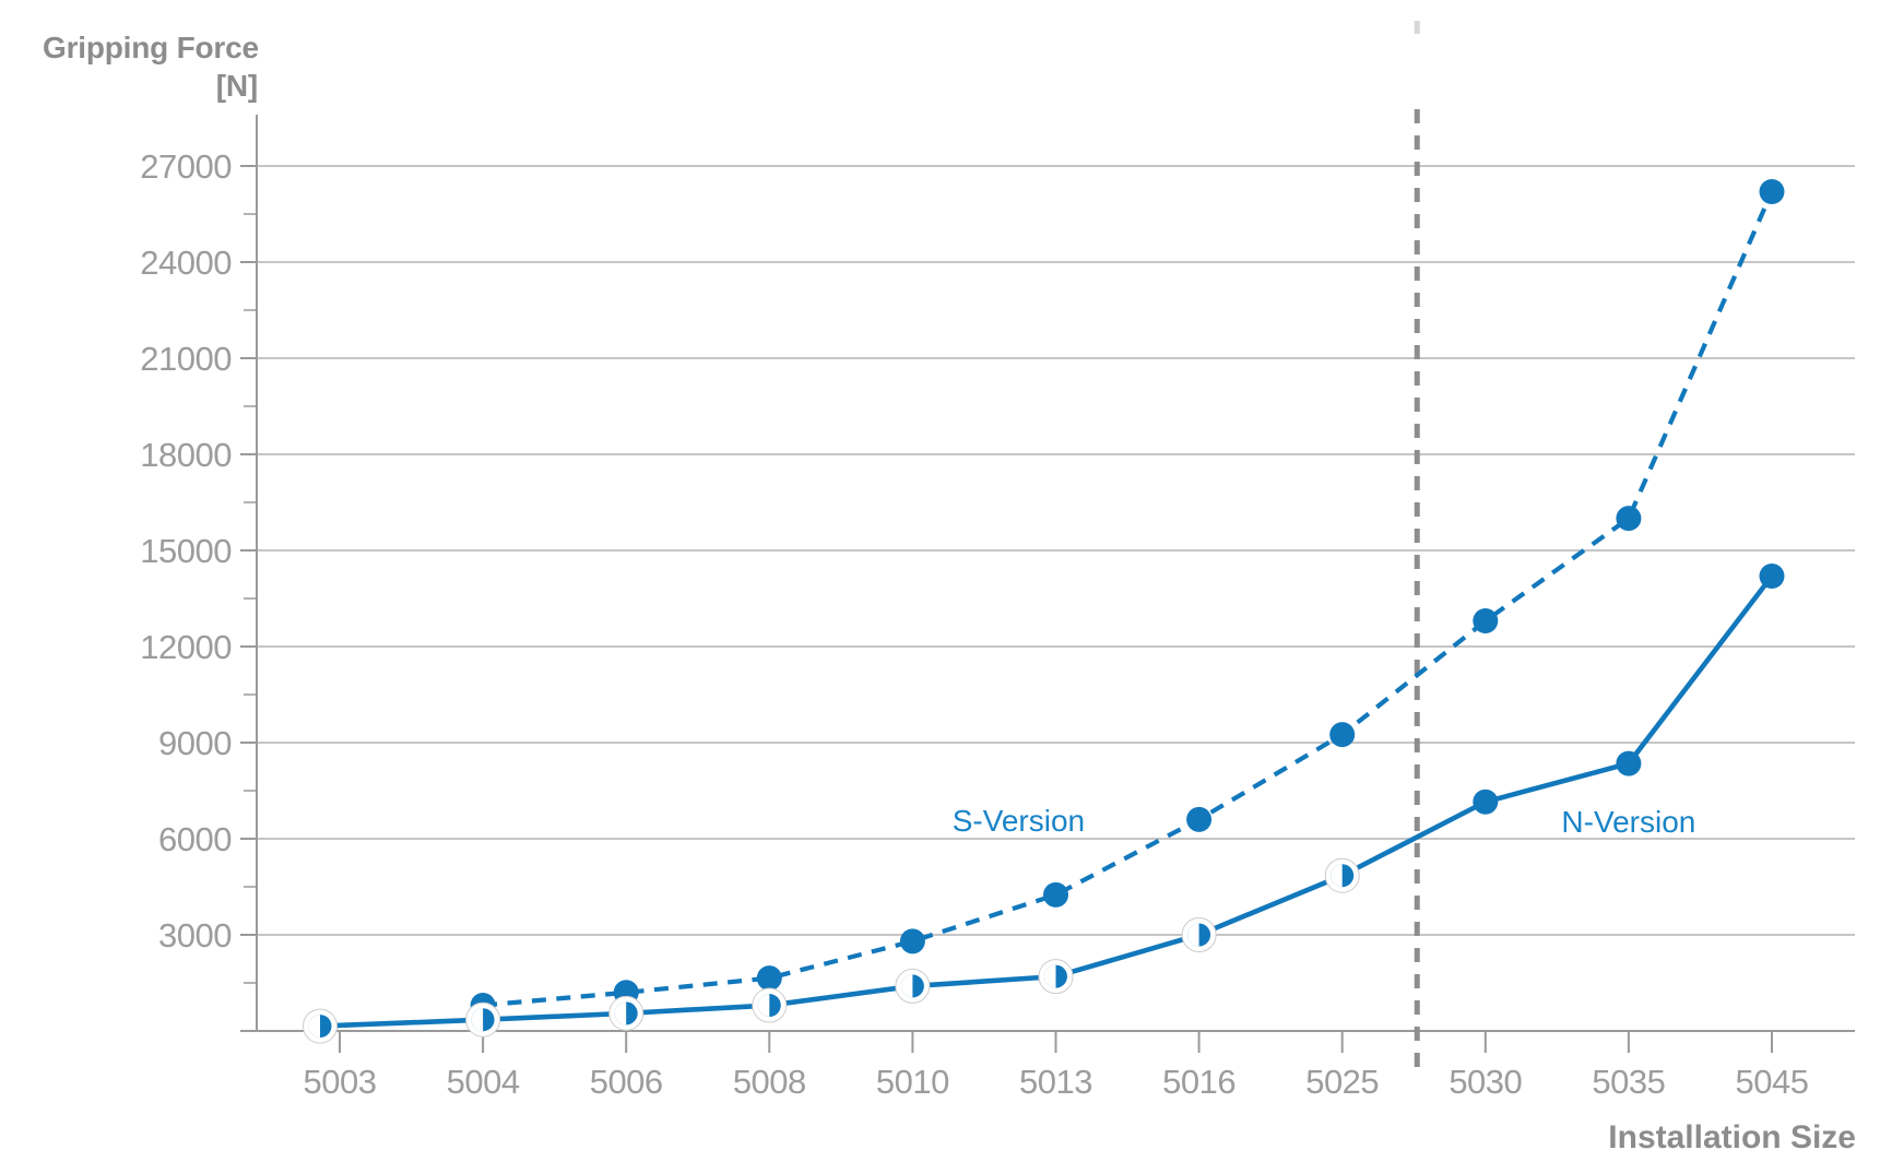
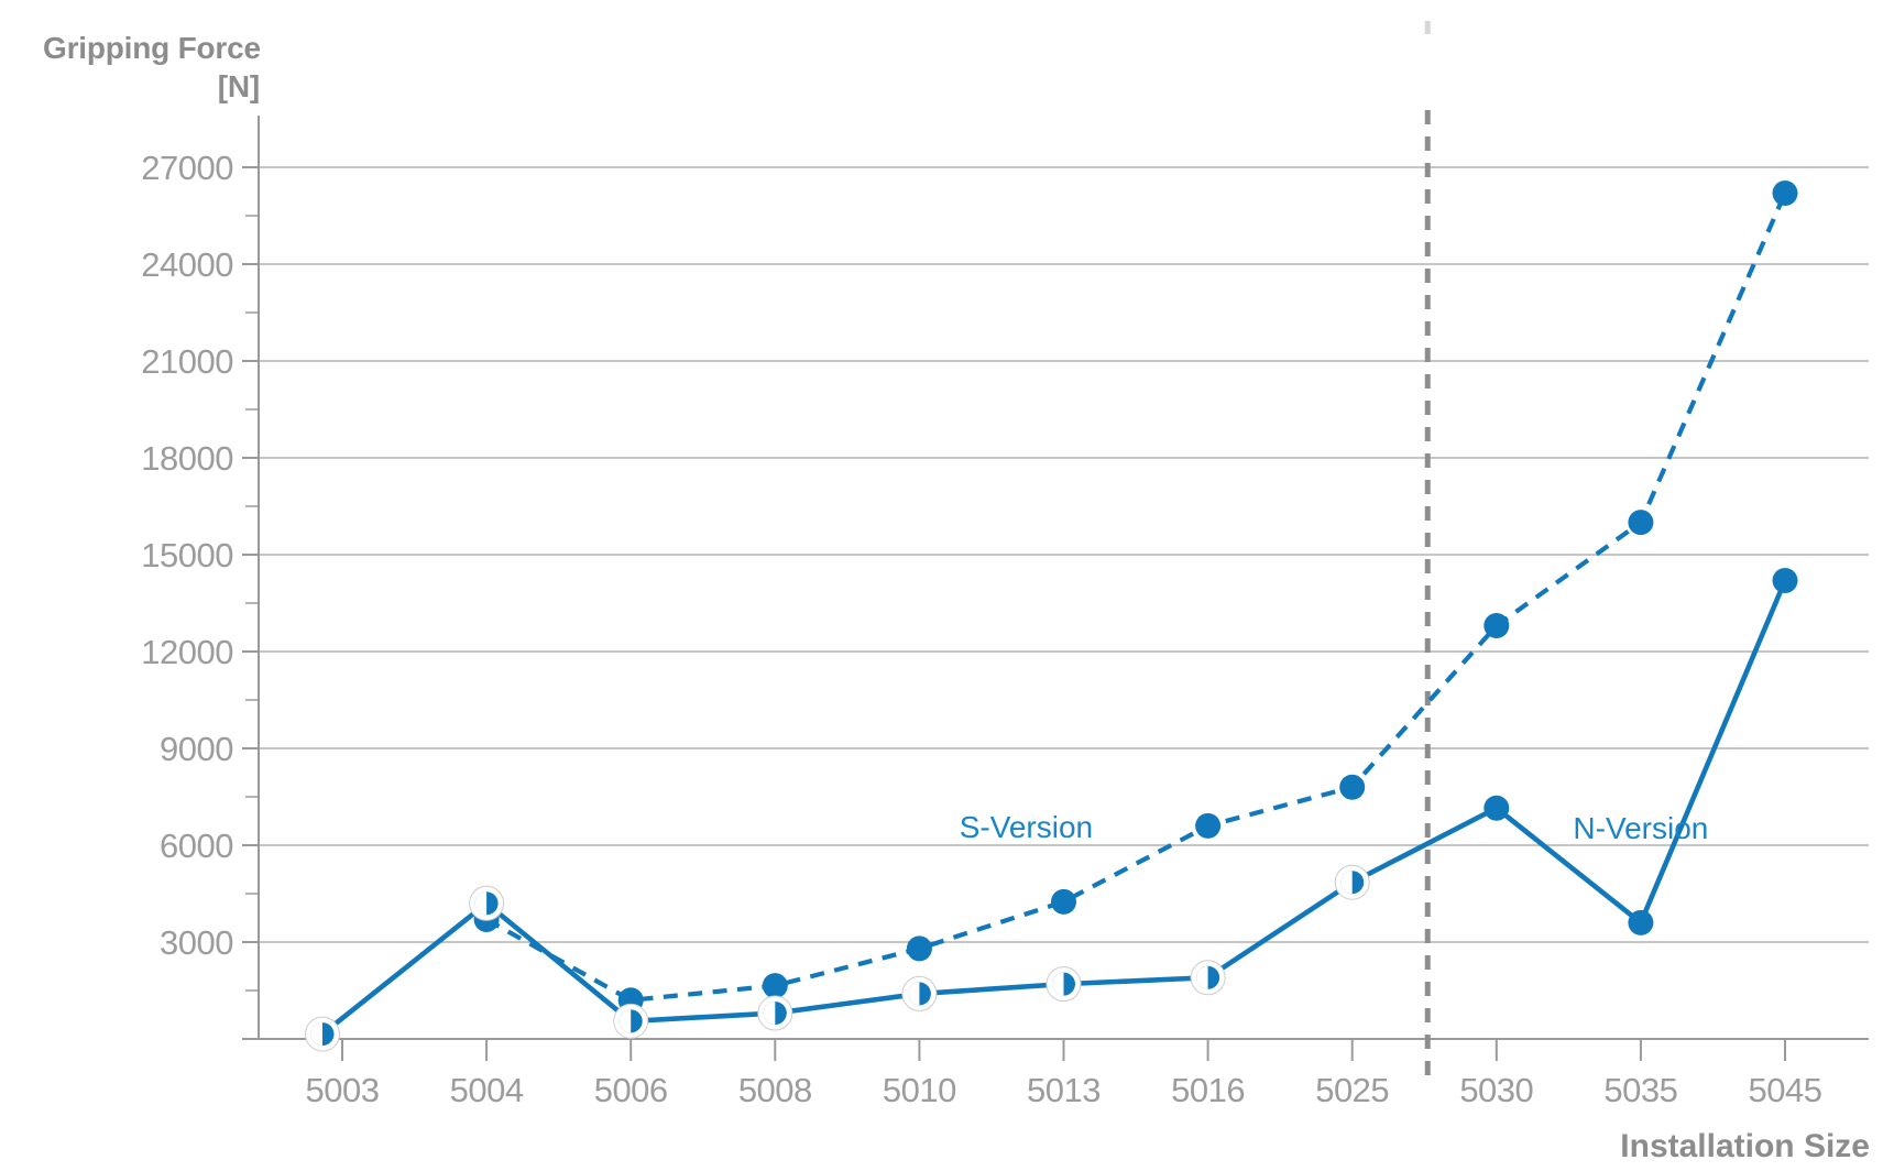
S-Version/5004: 800 -> 3700
N-Version/5004: 400 -> 4200
N-Version/5016: 3000 -> 1900
S-Version/5025: 9200 -> 7800
N-Version/5035: 8400 -> 3600
